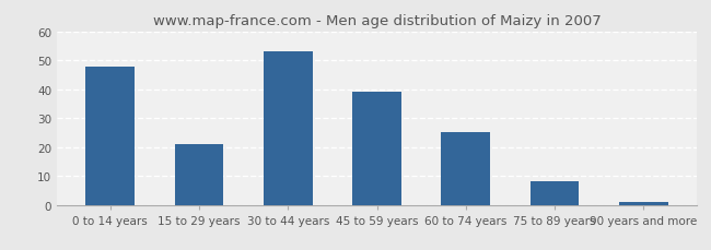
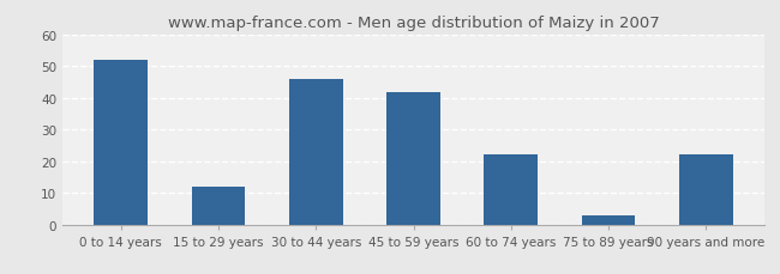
0 to 14 years: 48 -> 52
15 to 29 years: 21 -> 12
30 to 44 years: 53 -> 46
45 to 59 years: 39 -> 42
60 to 74 years: 25 -> 22
75 to 89 years: 8 -> 3
90 years and more: 1 -> 22
